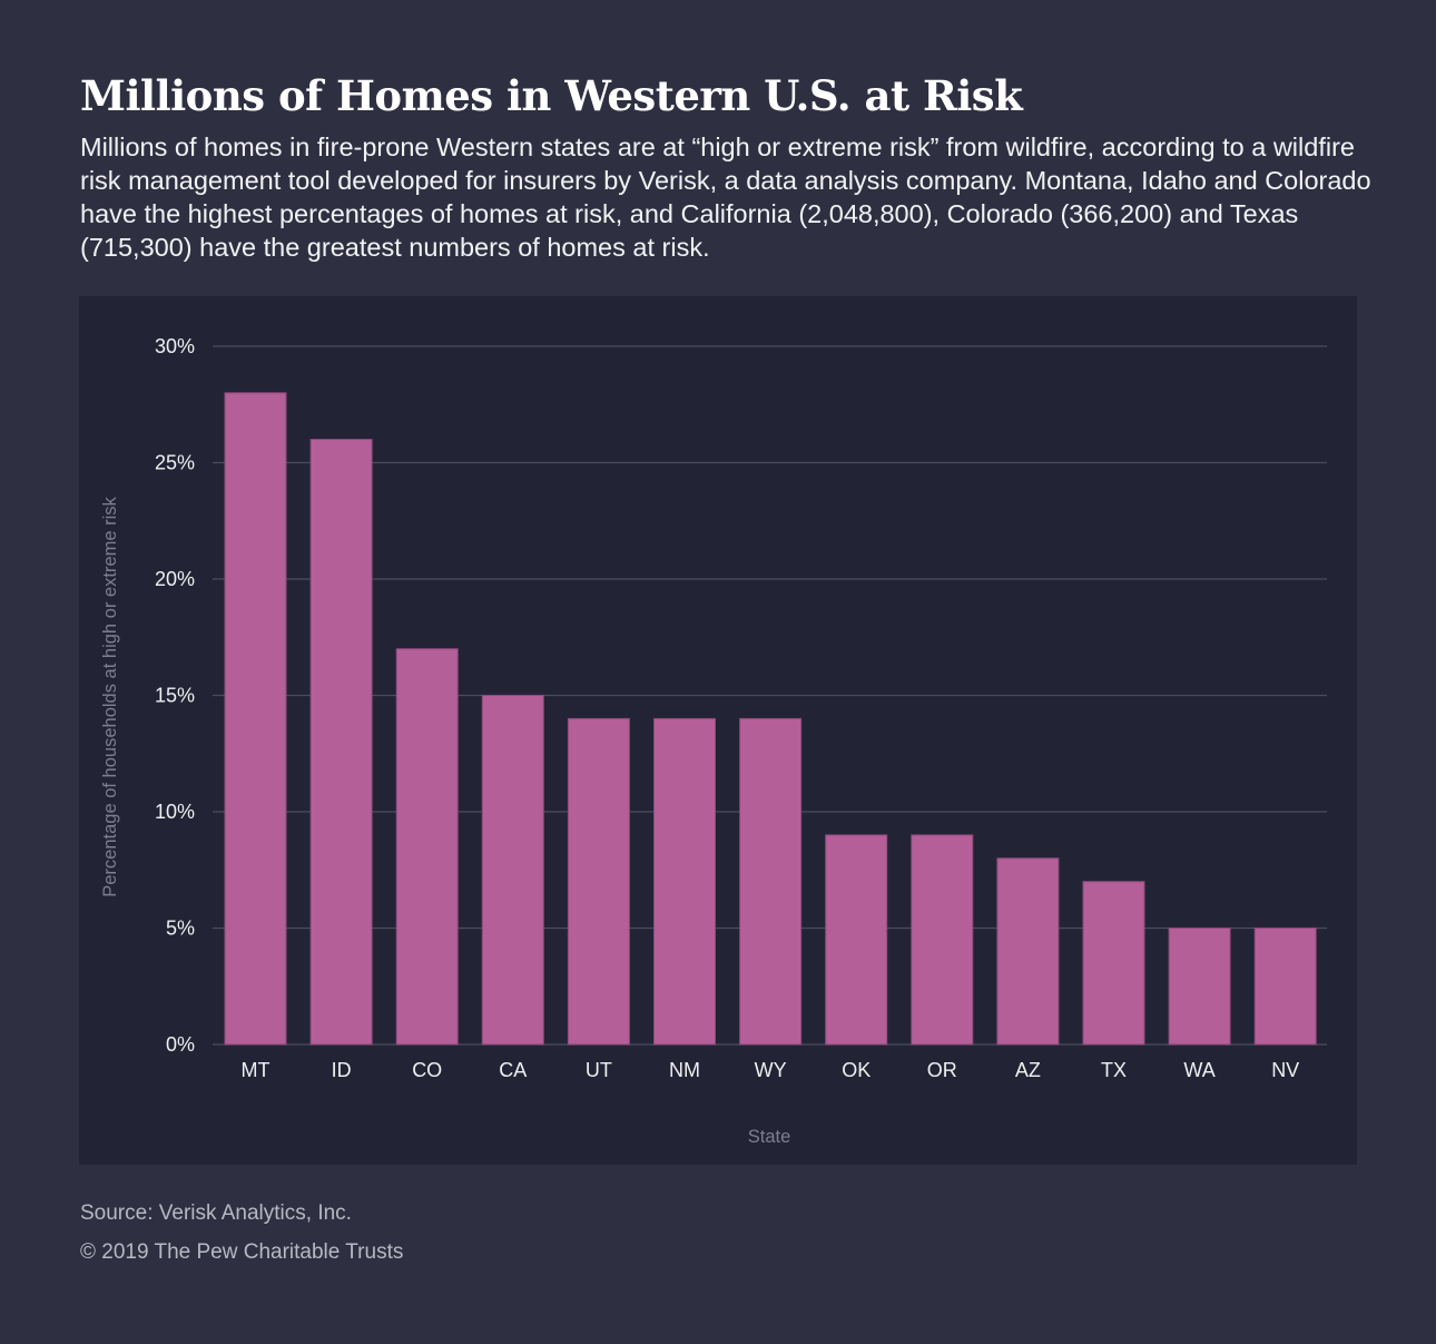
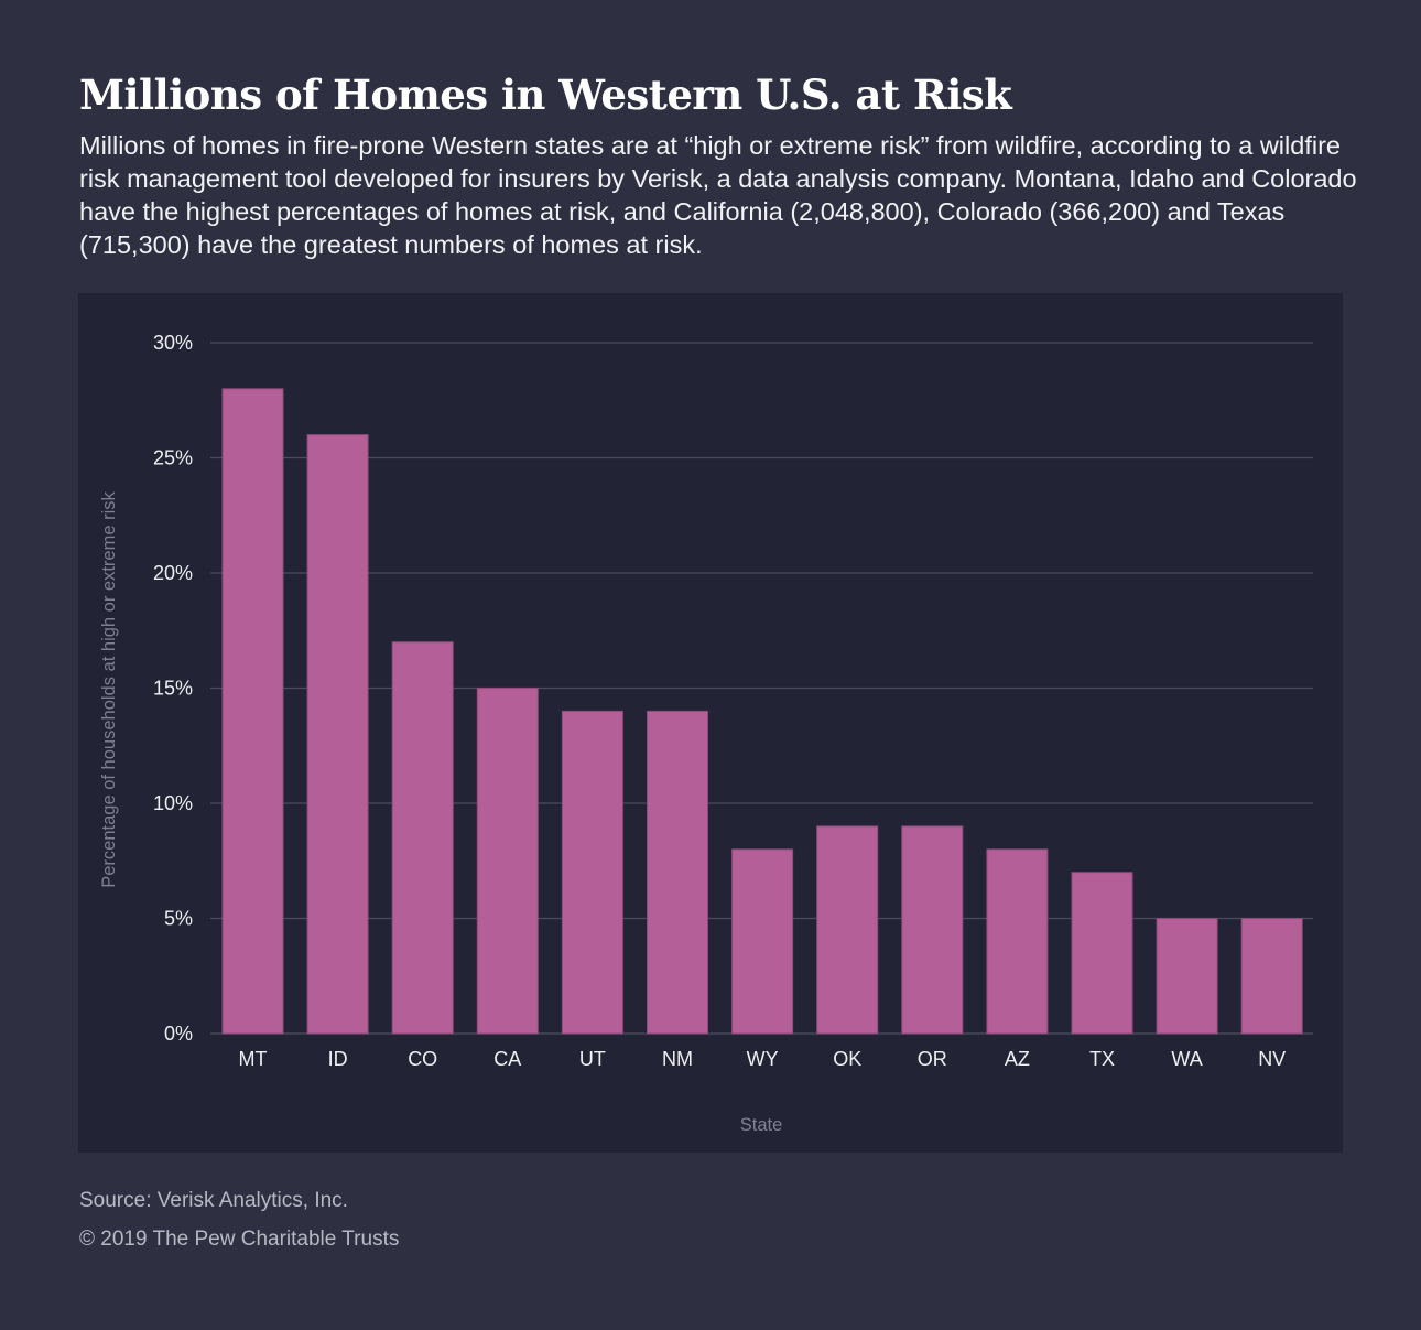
WY: 14% -> 8%
